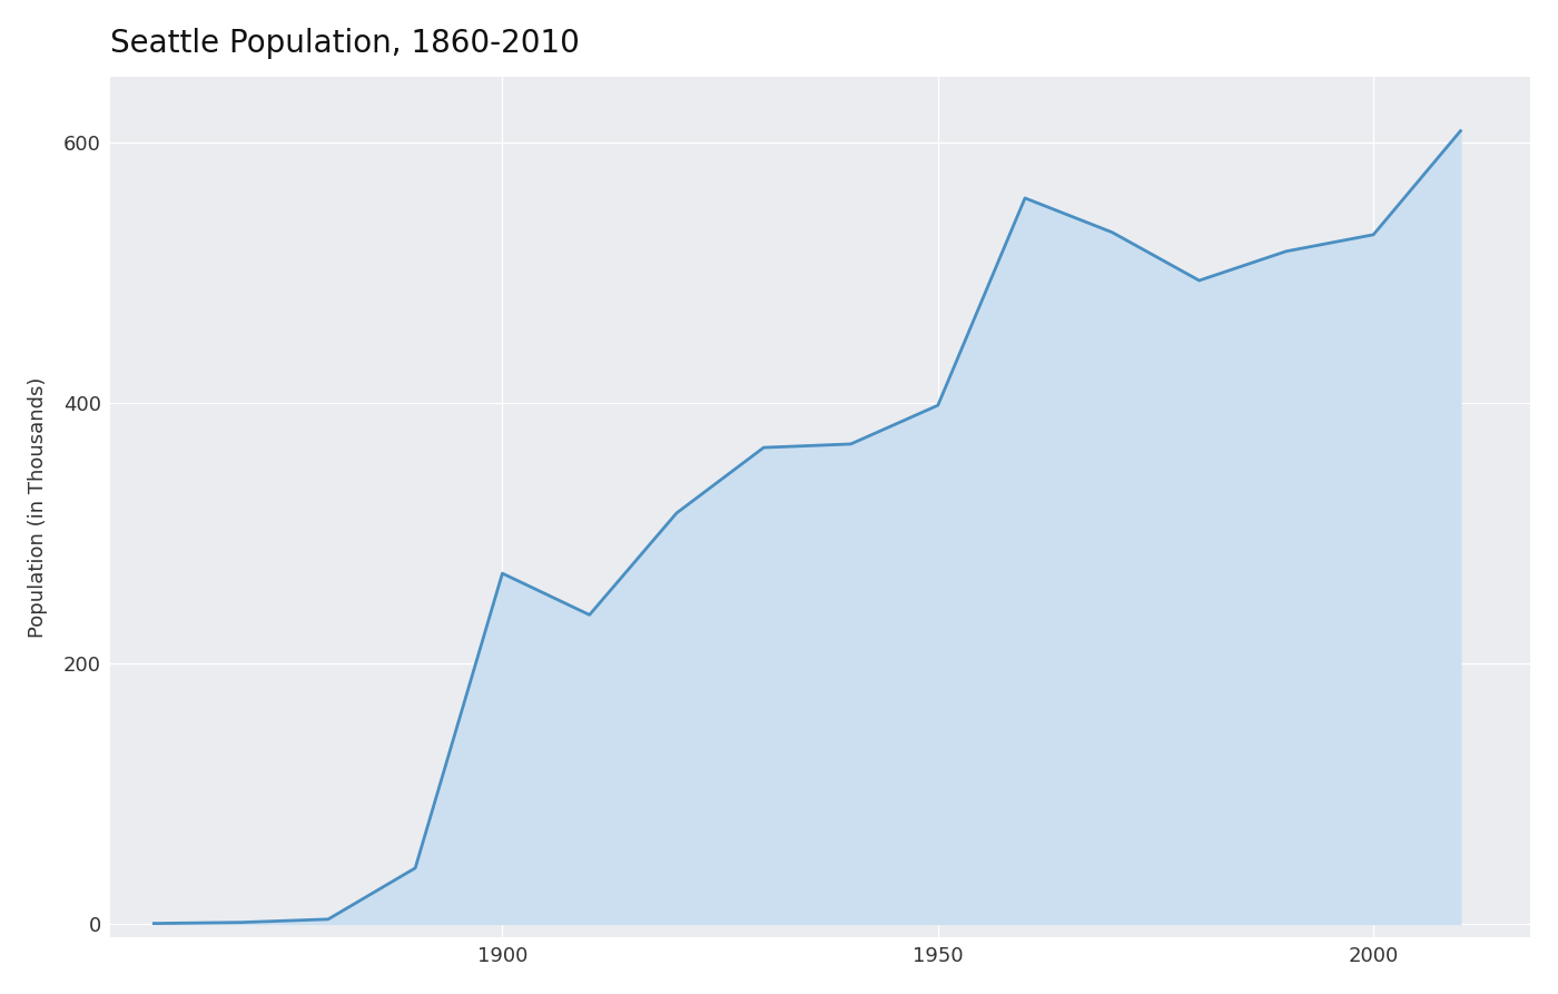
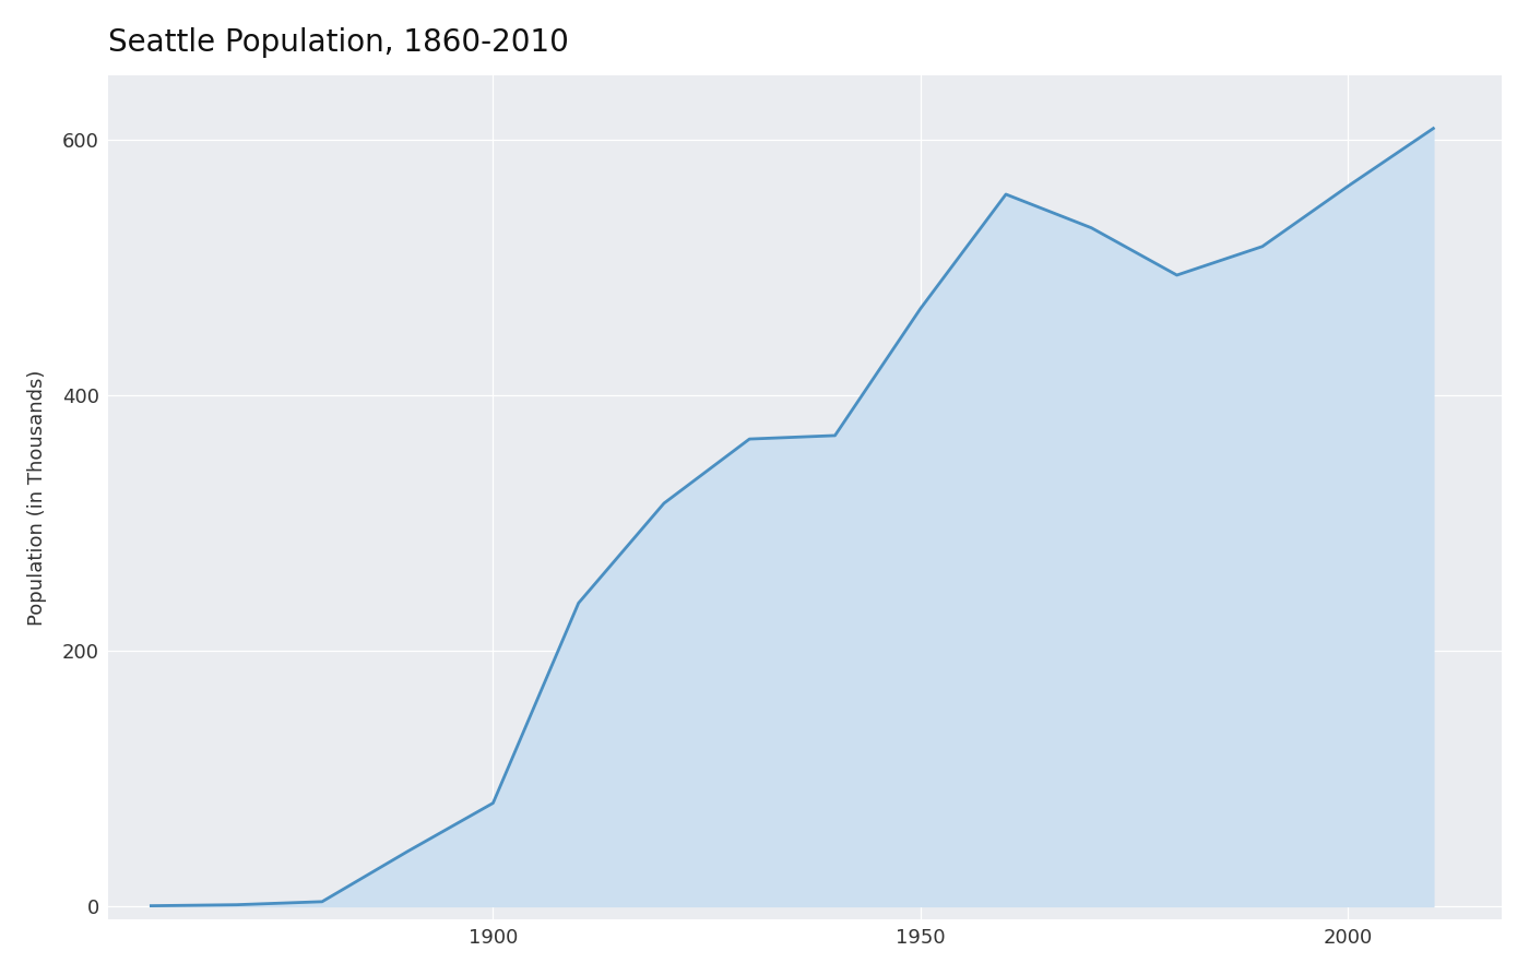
1900: 269 -> 81
1950: 398 -> 468
2000: 529 -> 563
